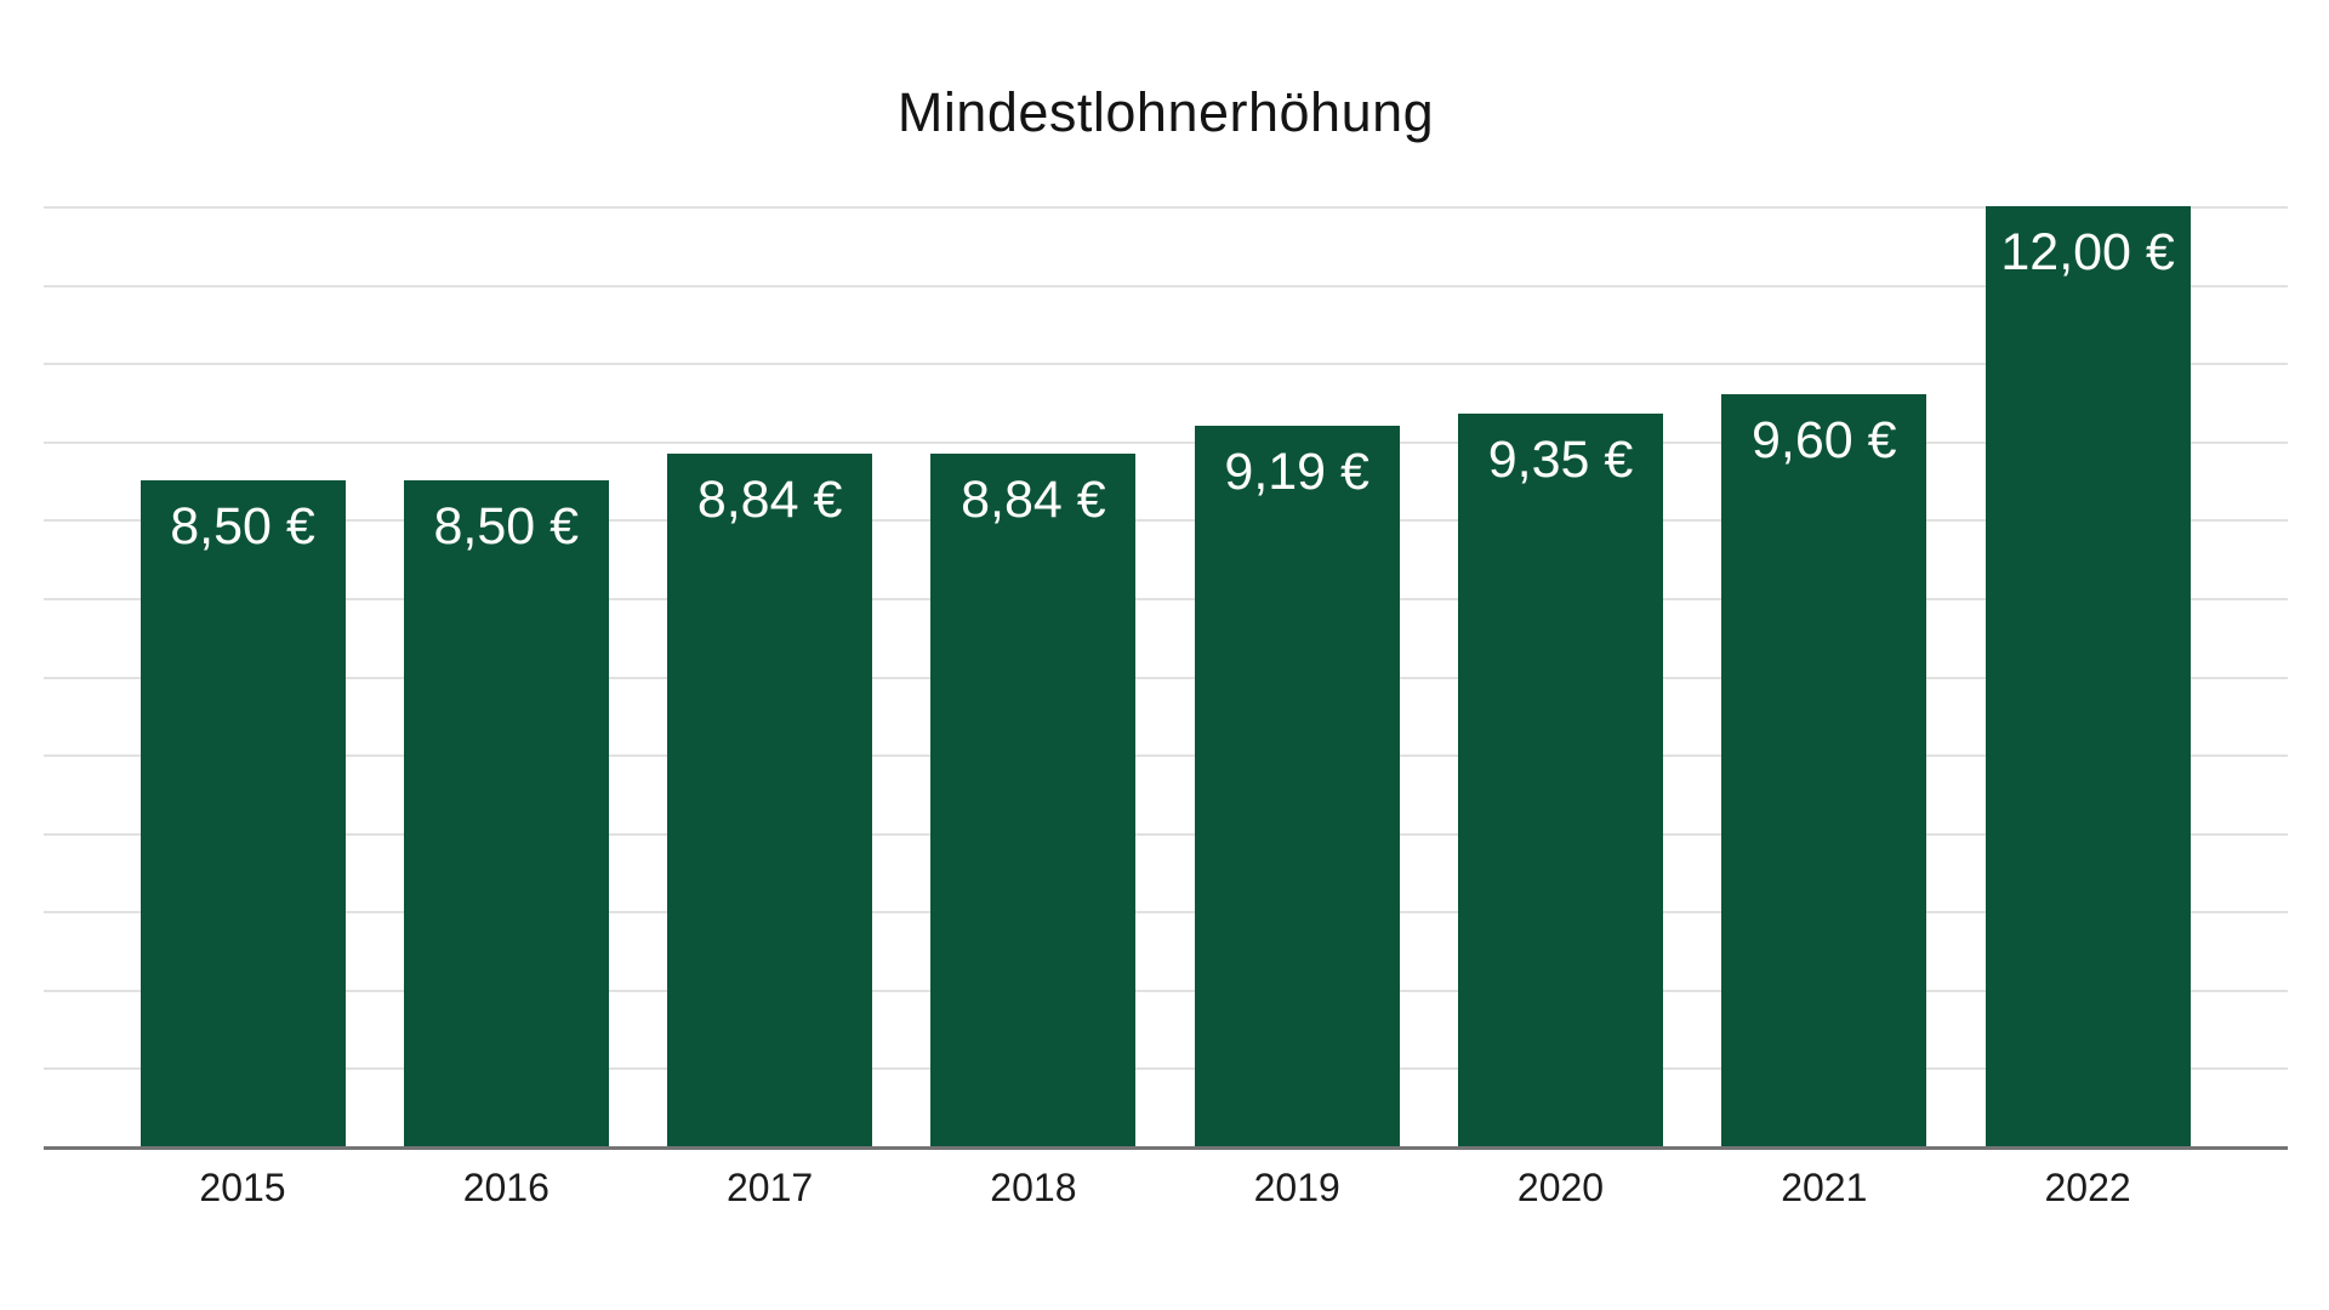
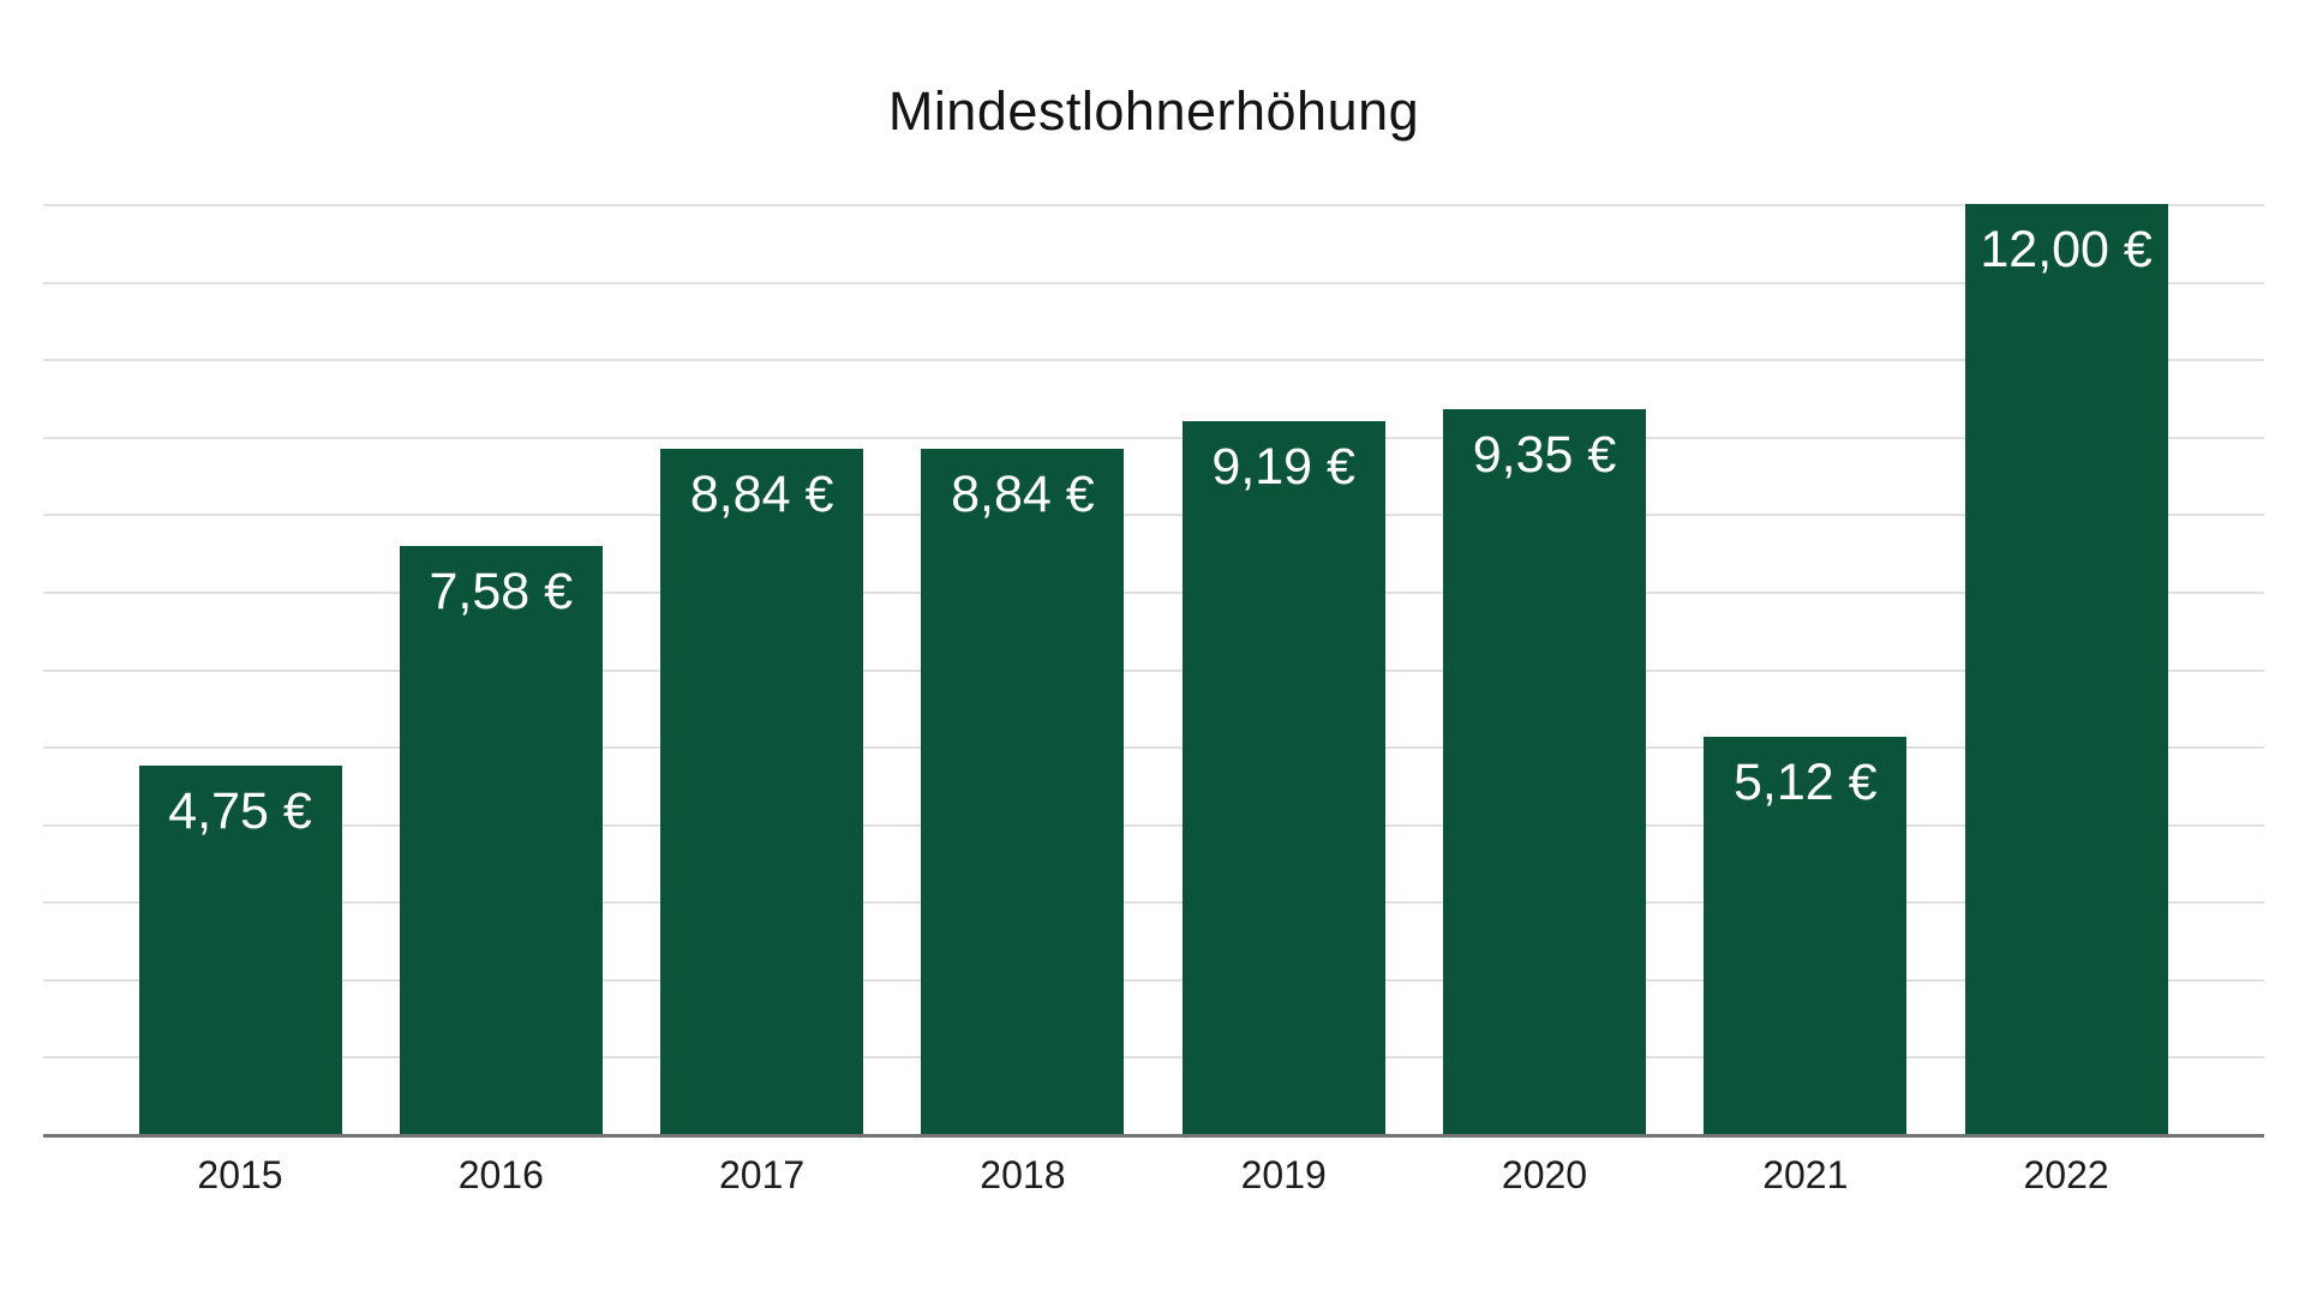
2015: 8,50 -> 4,75
2016: 8,50 -> 7,58
2021: 9,60 -> 5,12
